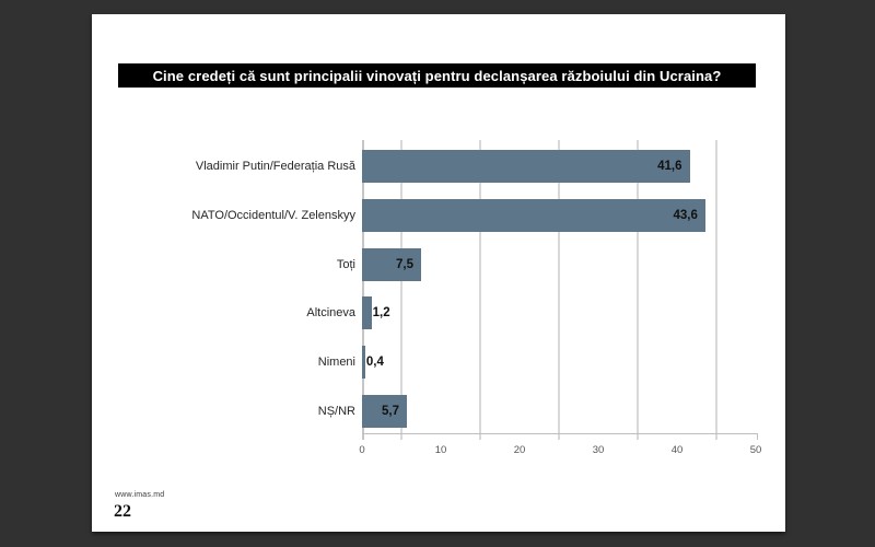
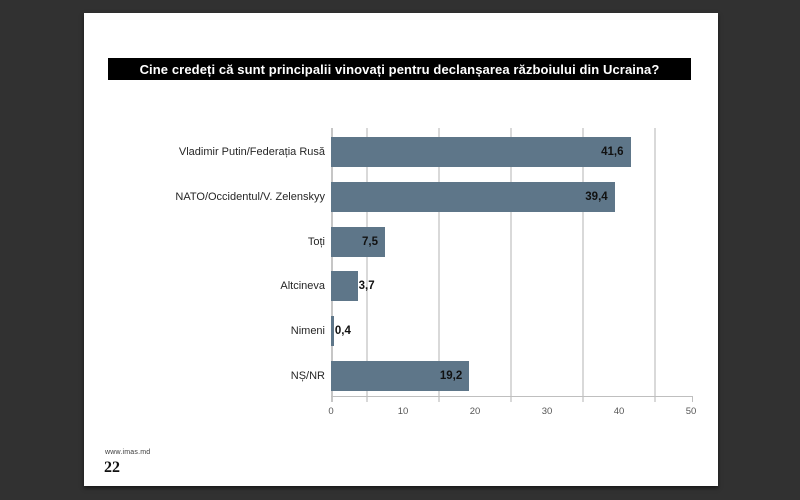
NATO/Occidentul/V. Zelenskyy: 43,6 -> 39,4
Altcineva: 1,2 -> 3,7
NȘ/NR: 5,7 -> 19,2
